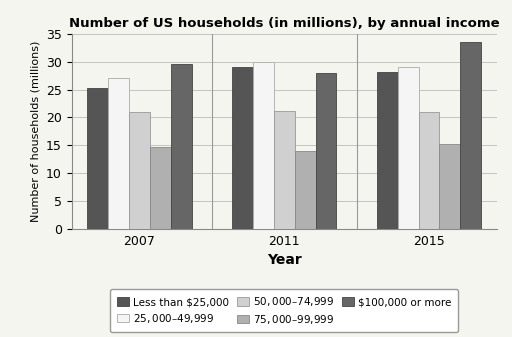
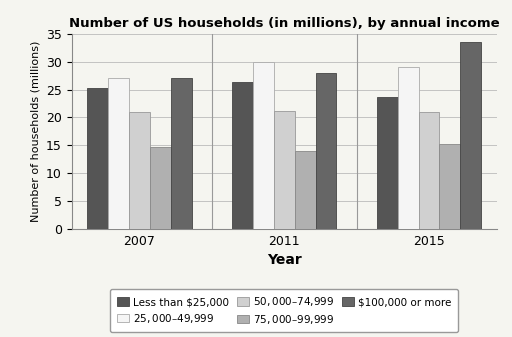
$100,000 or more/2007: 29.5 -> 27.0
Less than $25,000/2011: 29.0 -> 26.4
Less than $25,000/2015: 28.2 -> 23.6
